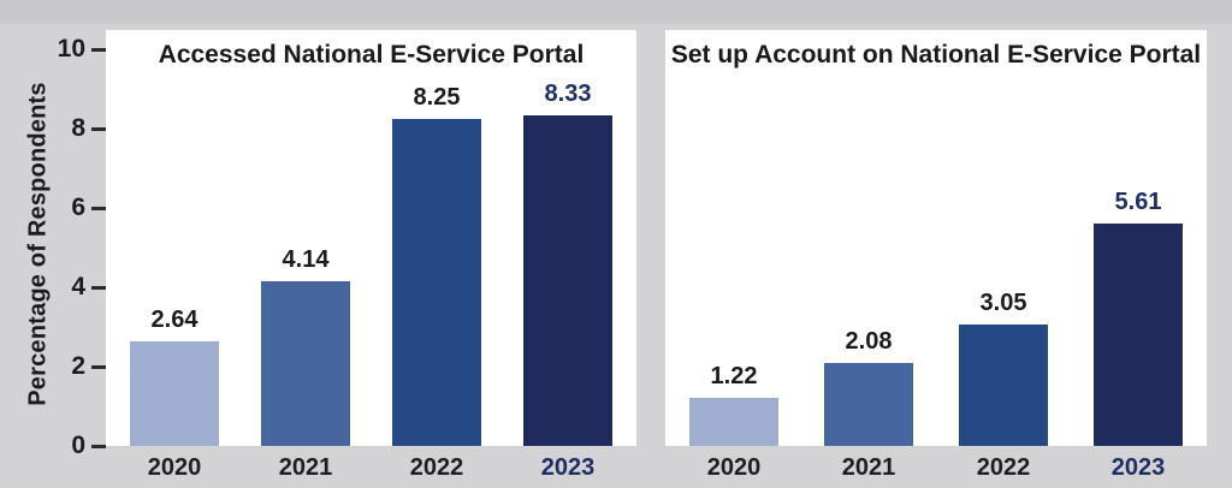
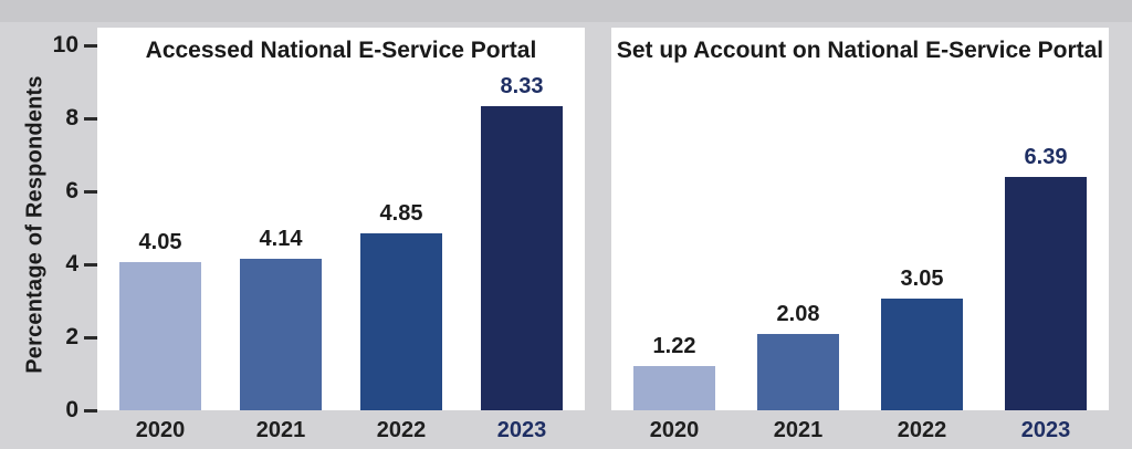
Accessed National E-Service Portal/2020: 2.64 -> 4.05
Accessed National E-Service Portal/2022: 8.25 -> 4.85
Set up Account on National E-Service Portal/2023: 5.61 -> 6.39
